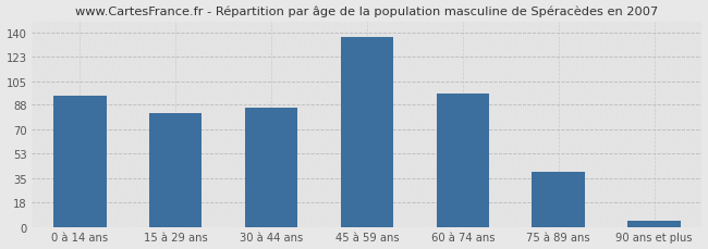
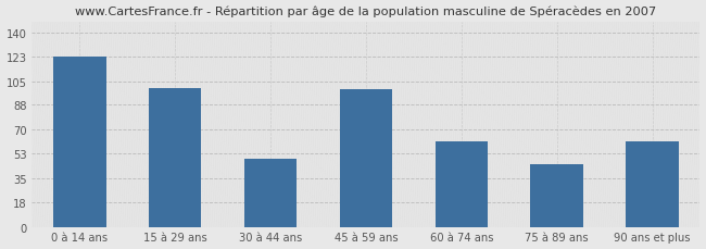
0 à 14 ans: 95 -> 123
15 à 29 ans: 82 -> 100
30 à 44 ans: 86 -> 49
45 à 59 ans: 137 -> 99
60 à 74 ans: 96 -> 62
75 à 89 ans: 40 -> 45
90 ans et plus: 4 -> 62
